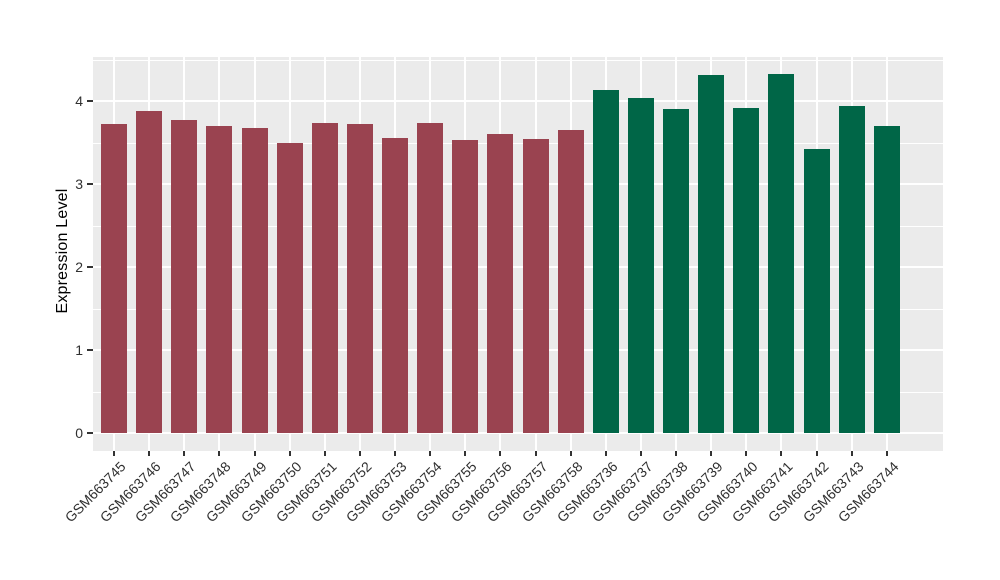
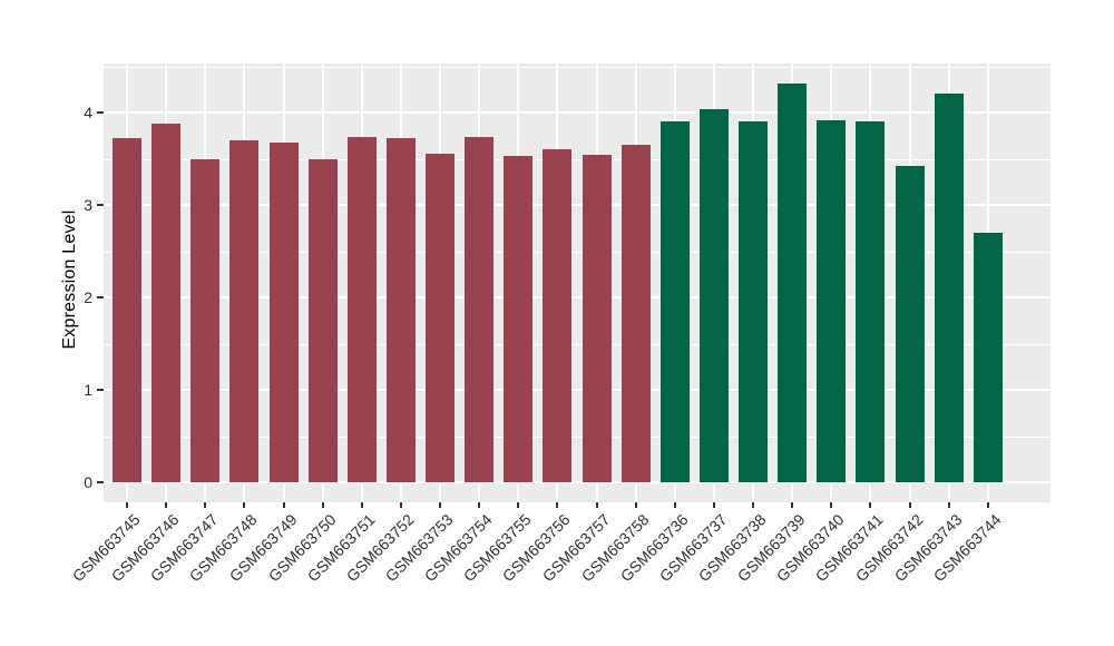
GSM663747: 3.8 -> 3.5
GSM663736: 4.1 -> 3.9
GSM663741: 4.3 -> 3.9
GSM663743: 3.9 -> 4.2
GSM663744: 3.7 -> 2.7
